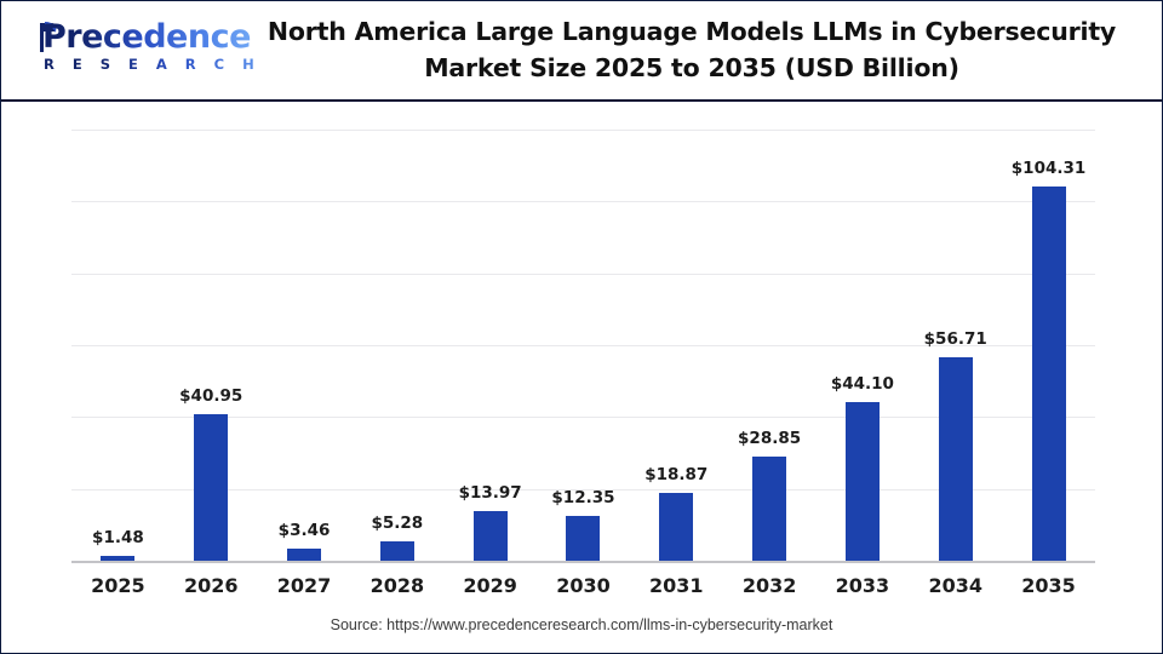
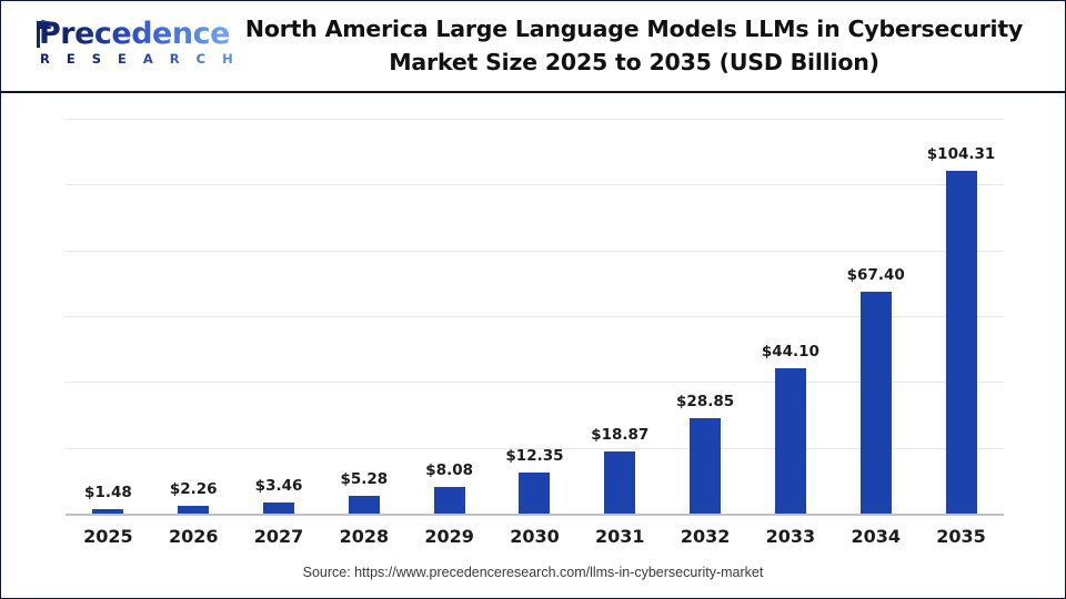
2026: $40.95 -> $2.26
2029: $13.97 -> $8.08
2034: $56.71 -> $67.40
